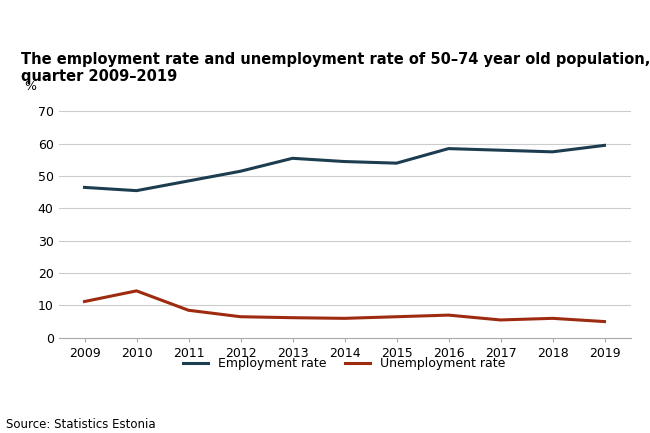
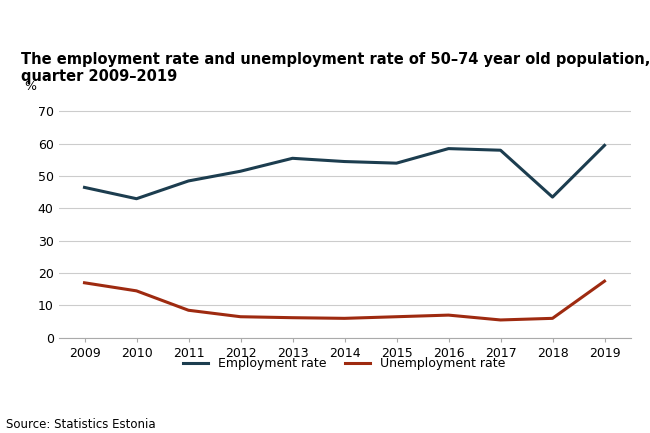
Unemployment rate/2009: 11.2 -> 17.0
Employment rate/2010: 45.5 -> 43.0
Employment rate/2018: 57.5 -> 43.5
Unemployment rate/2019: 5.0 -> 17.5
